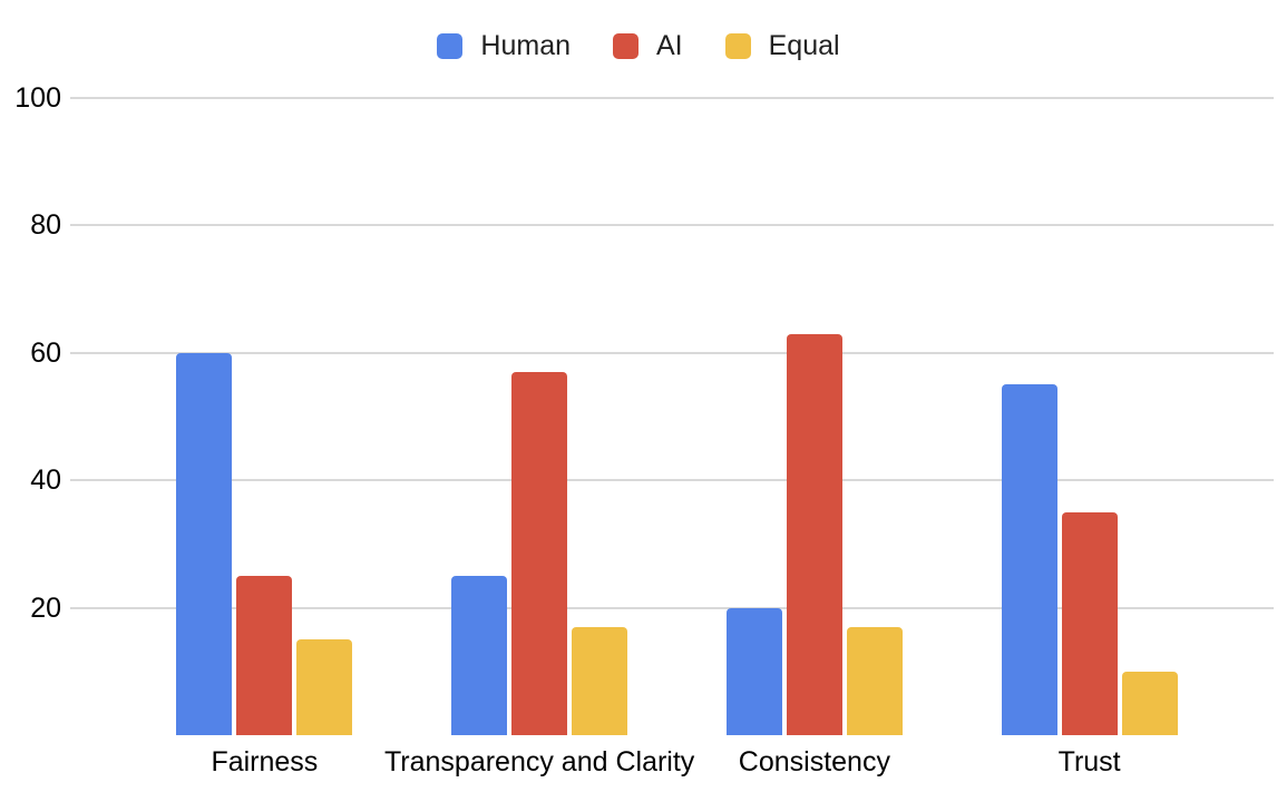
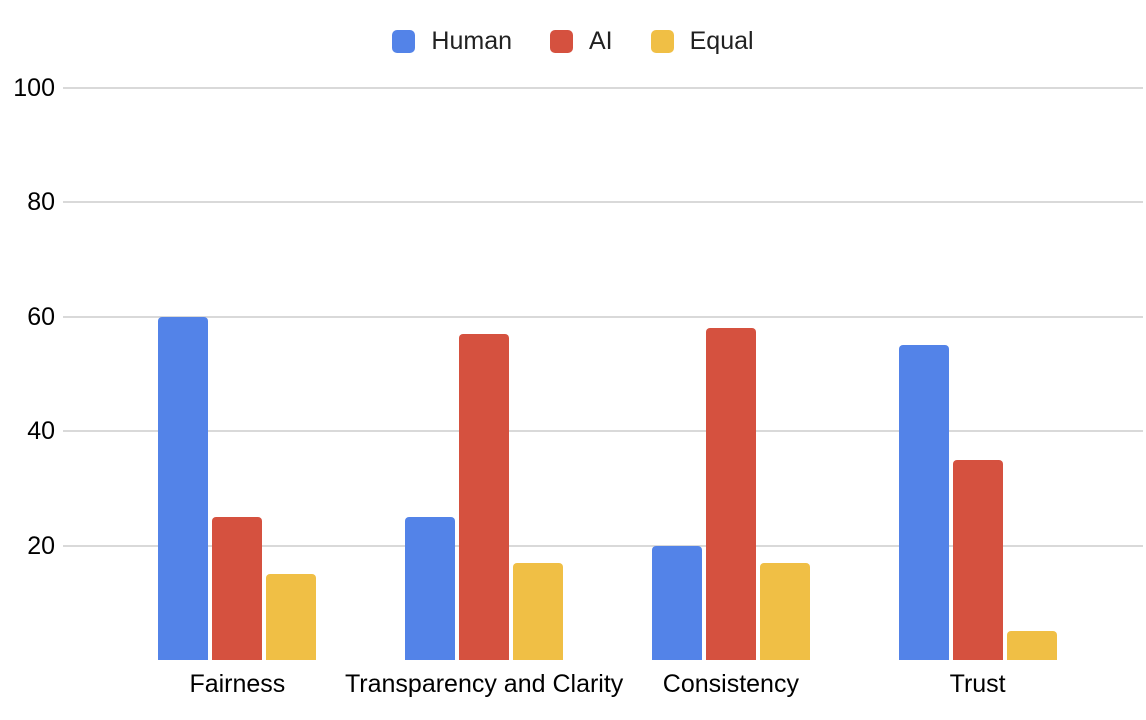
AI/Consistency: 63 -> 58
Equal/Trust: 10 -> 5
